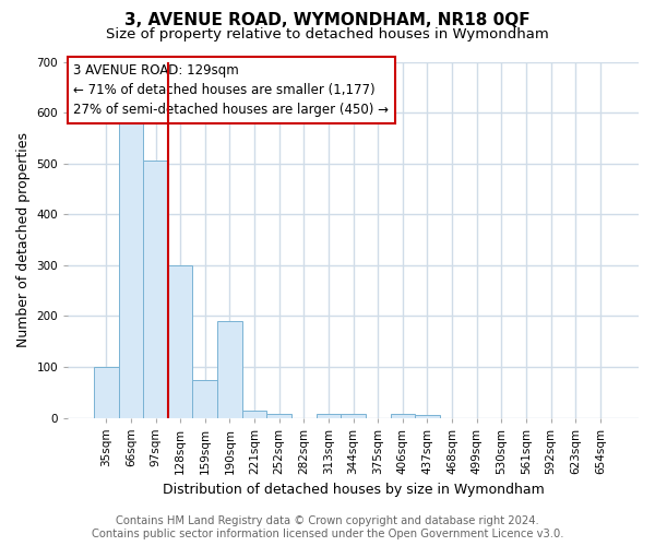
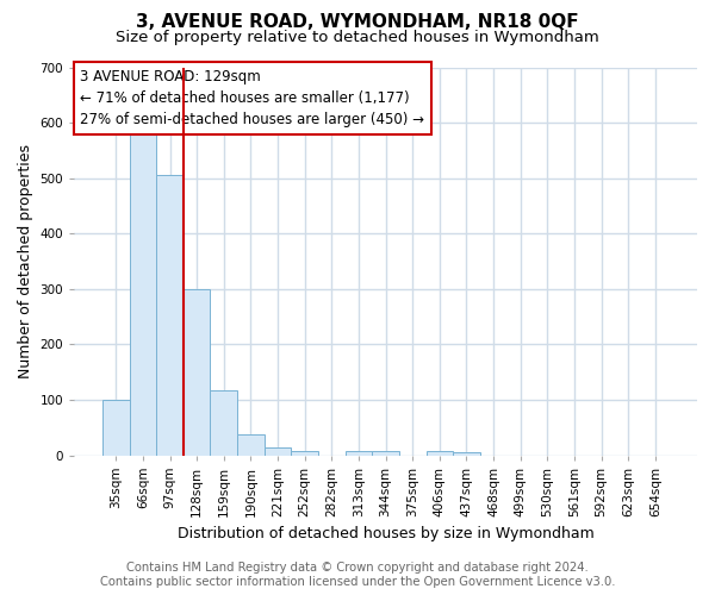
159sqm: 75 -> 118
190sqm: 190 -> 38
